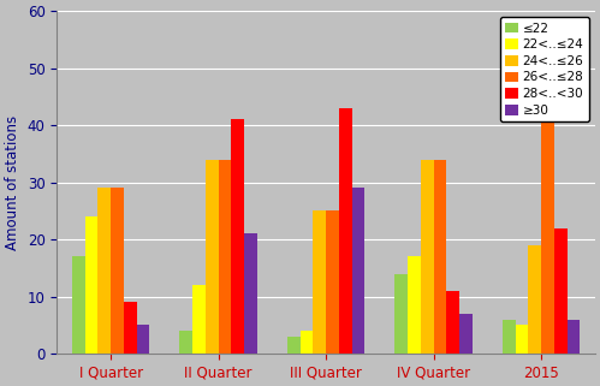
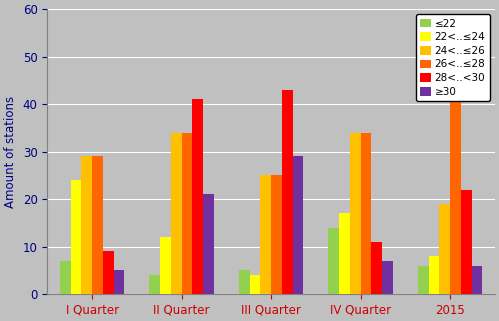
≤22/I Quarter: 17 -> 7
≤22/III Quarter: 3 -> 5
22<..≤24/2015: 5 -> 8
